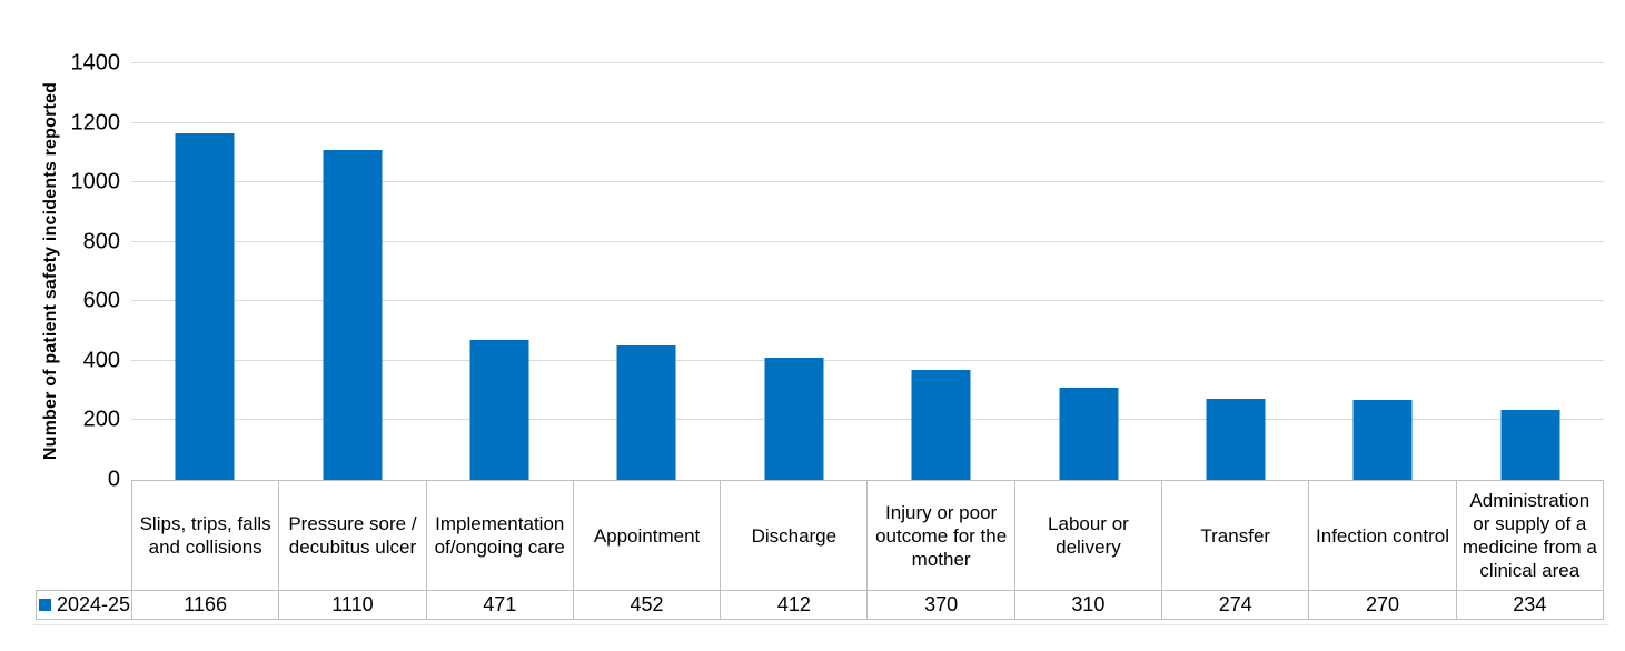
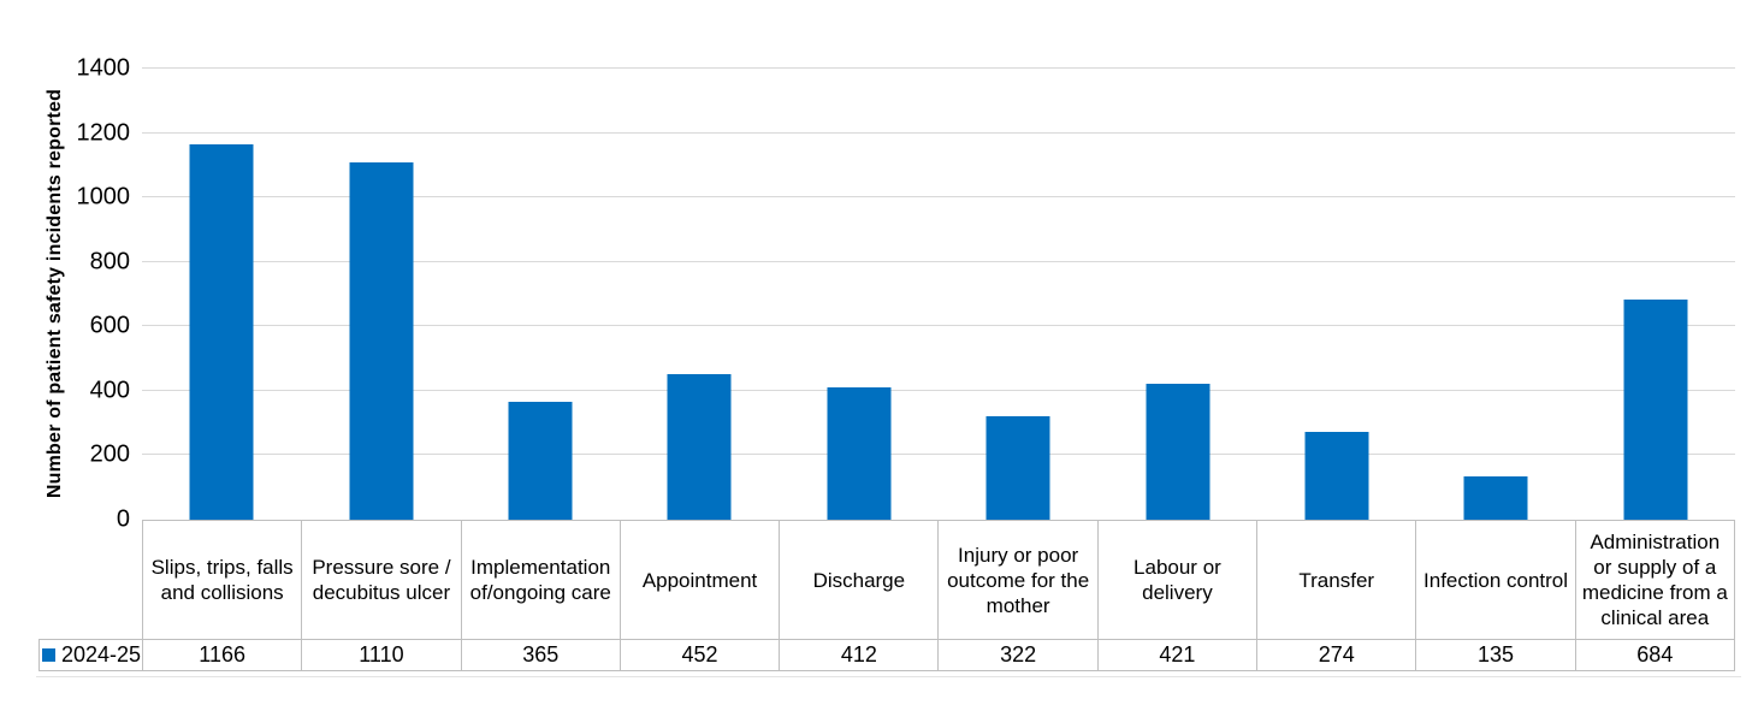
Implementation of/ongoing care: 471 -> 365
Injury or poor outcome for the mother: 370 -> 322
Labour or delivery: 310 -> 421
Infection control: 270 -> 135
Administration or supply of a medicine from a clinical area: 234 -> 684
